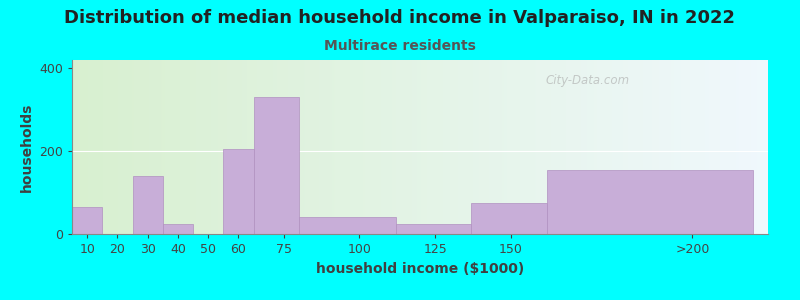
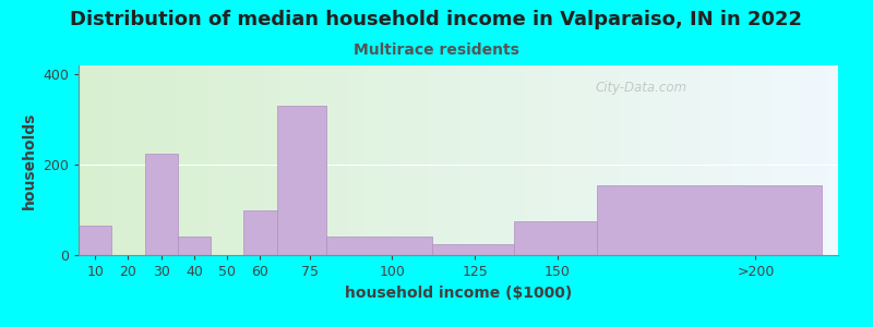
30: 140 -> 225
40: 25 -> 42
60: 205 -> 100
